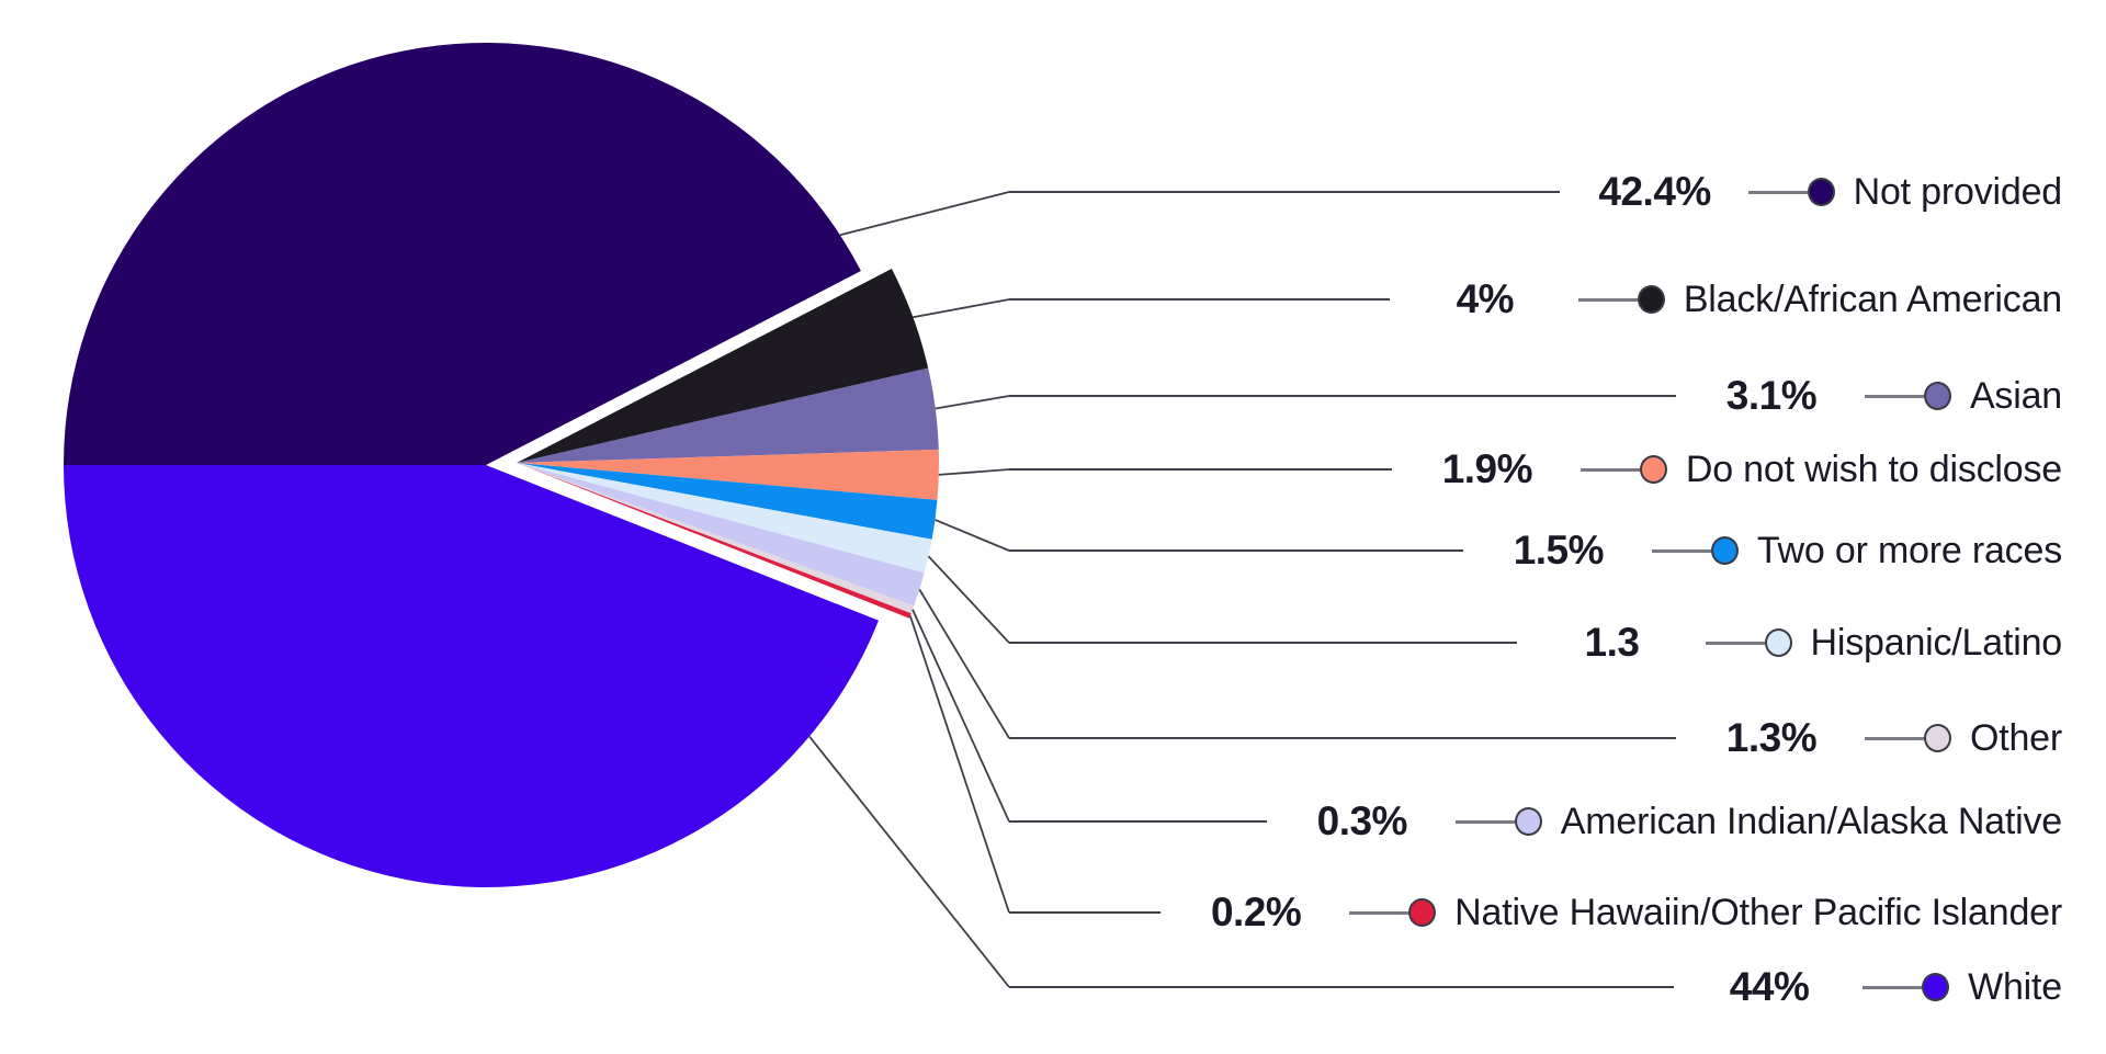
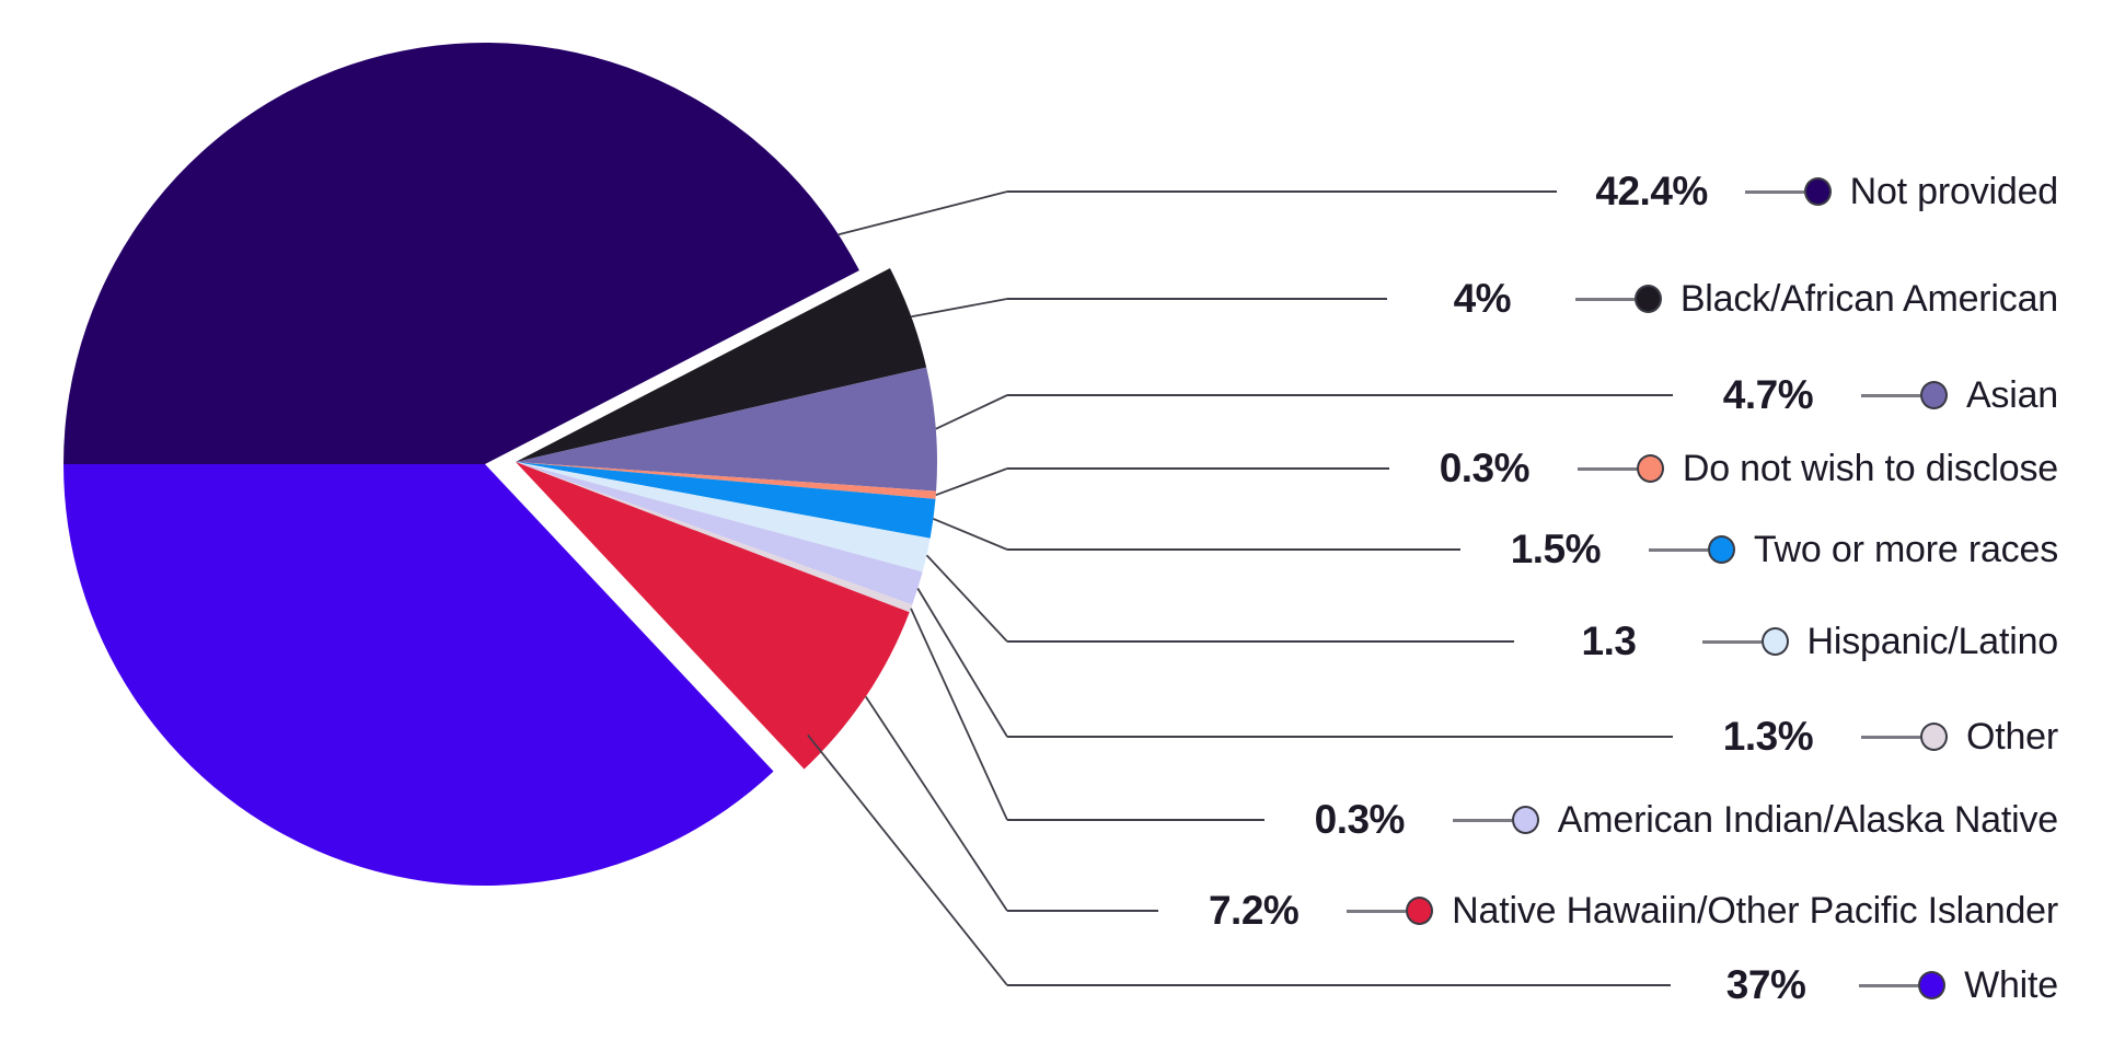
Asian: 3.1% -> 4.7%
Do not wish to disclose: 1.9% -> 0.3%
Native Hawaiin/Other Pacific Islander: 0.2% -> 7.2%
White: 44% -> 37%
